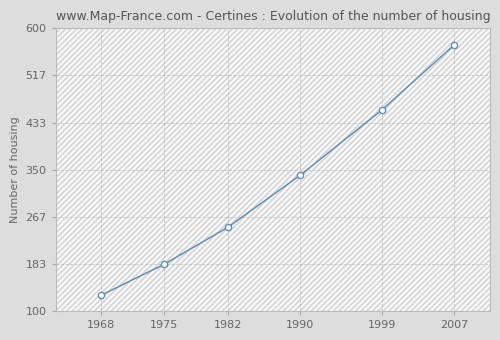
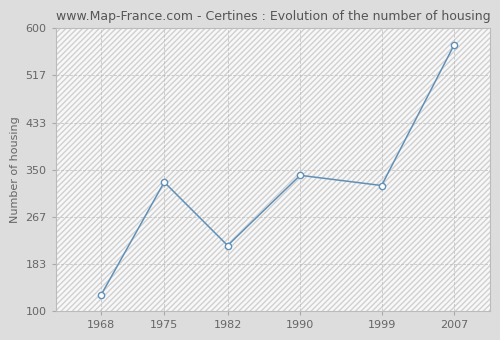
1975: 183 -> 328
1982: 248 -> 216
1999: 455 -> 322
